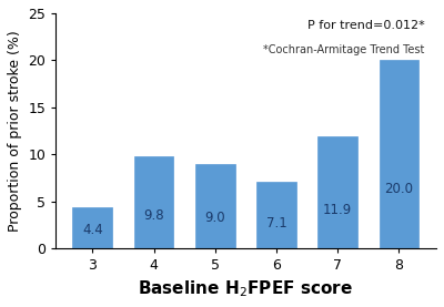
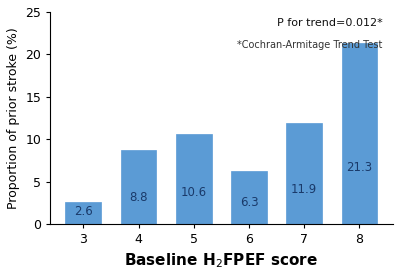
3: 4.4 -> 2.6
4: 9.8 -> 8.8
5: 9.0 -> 10.6
6: 7.1 -> 6.3
8: 20.0 -> 21.3
